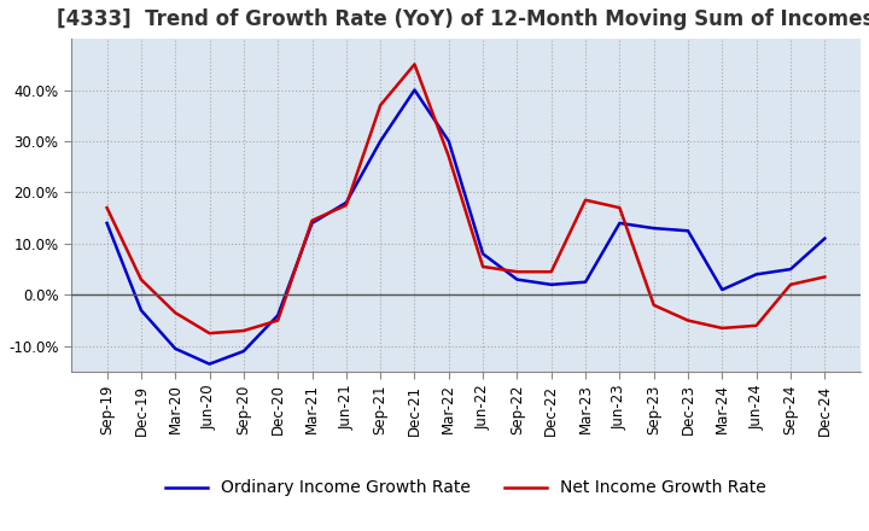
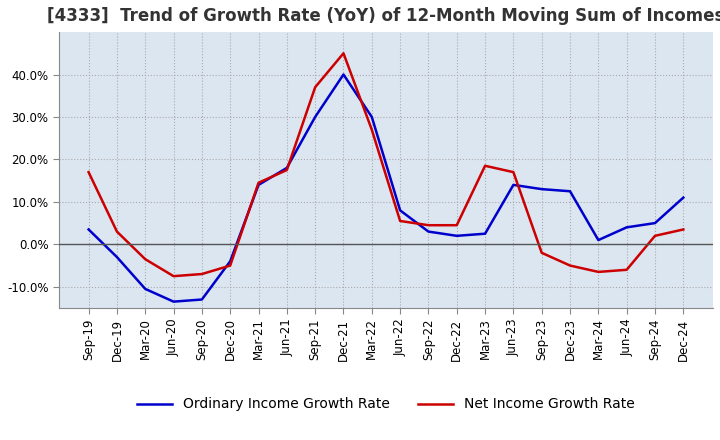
Ordinary Income Growth Rate/Sep-19: 14.0% -> 3.5%
Ordinary Income Growth Rate/Sep-20: -11.0% -> -13.0%
